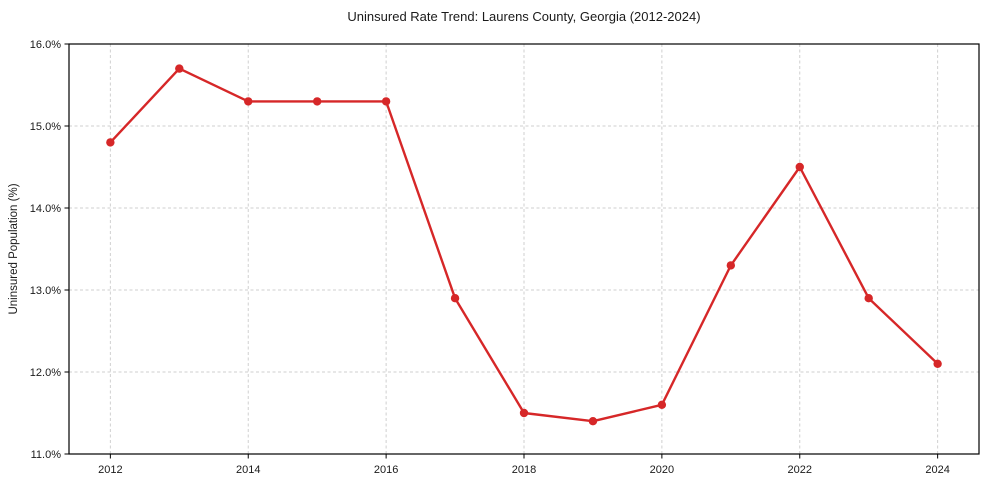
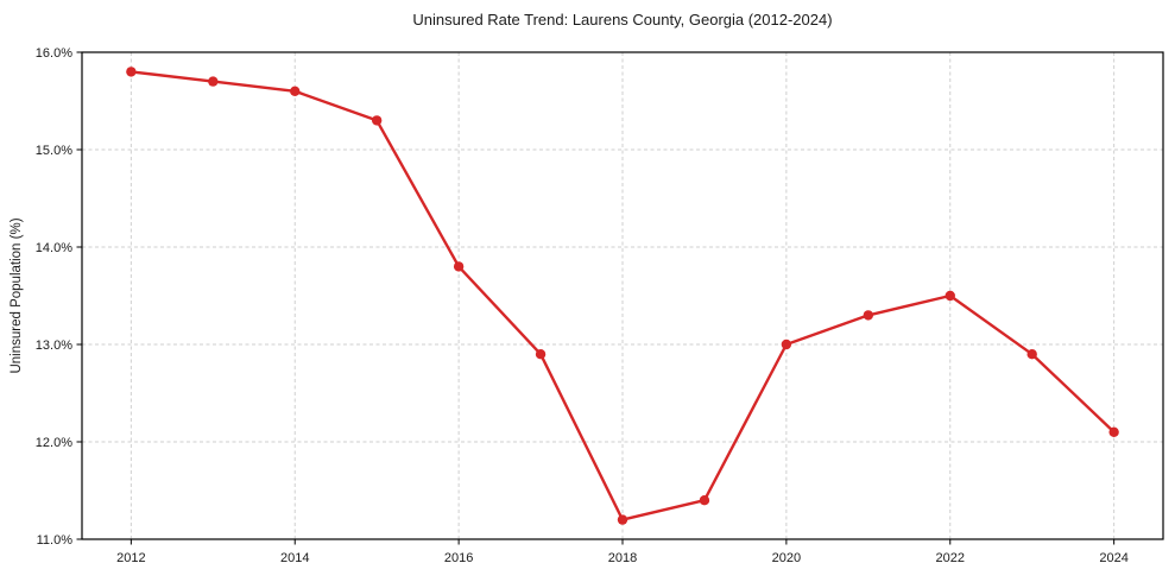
2012: 14.8% -> 15.8%
2014: 15.3% -> 15.6%
2016: 15.3% -> 13.8%
2018: 11.5% -> 11.2%
2020: 11.6% -> 13.0%
2022: 14.5% -> 13.5%
